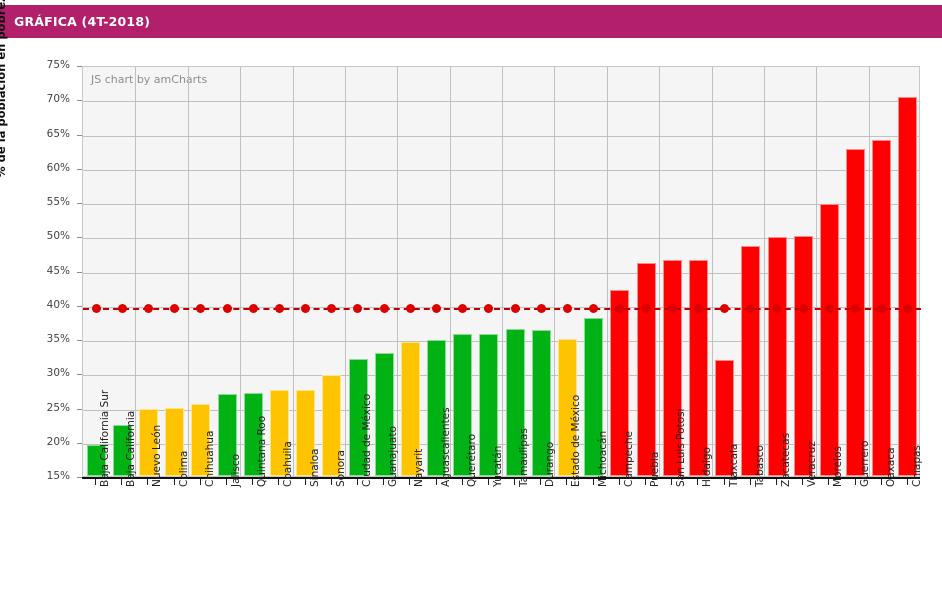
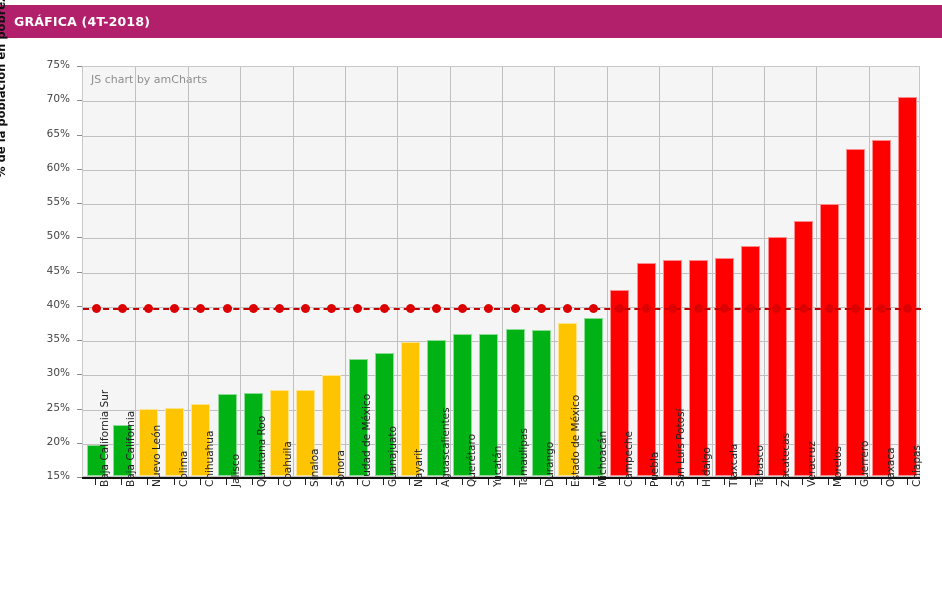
Estado de México: 35% -> 37%
Tlaxcala: 32% -> 47%
Veracruz: 50% -> 52%
